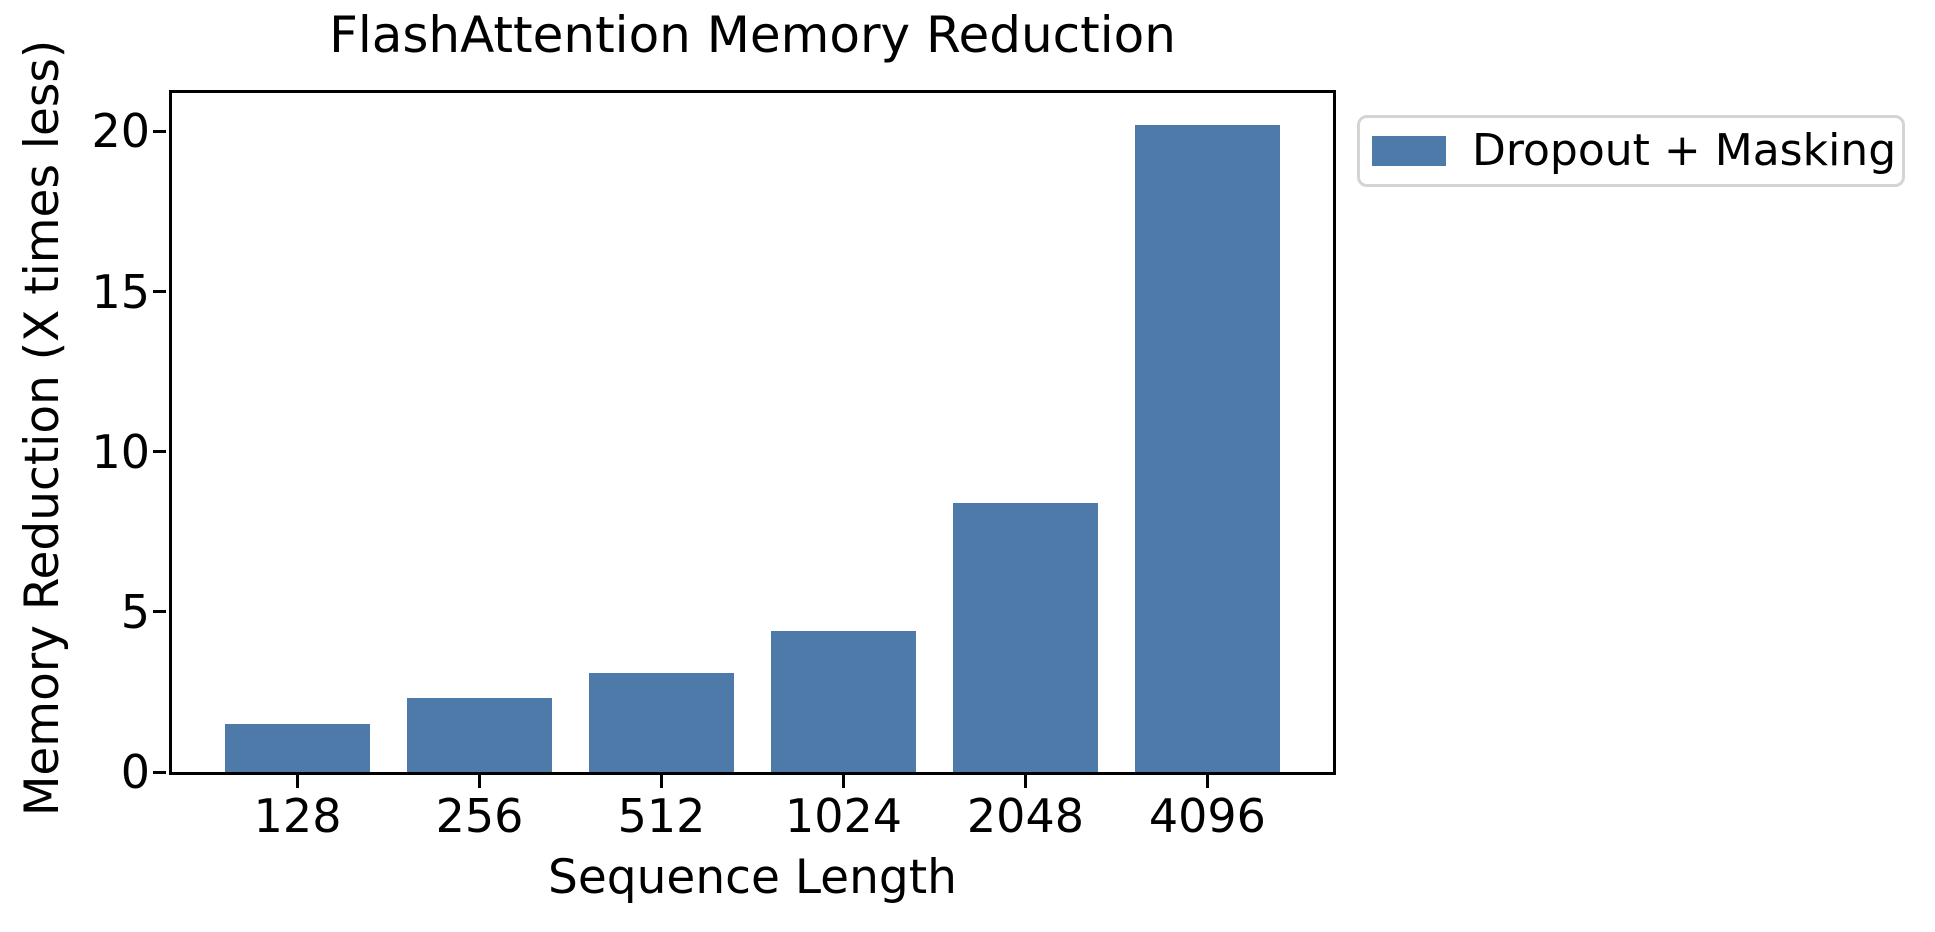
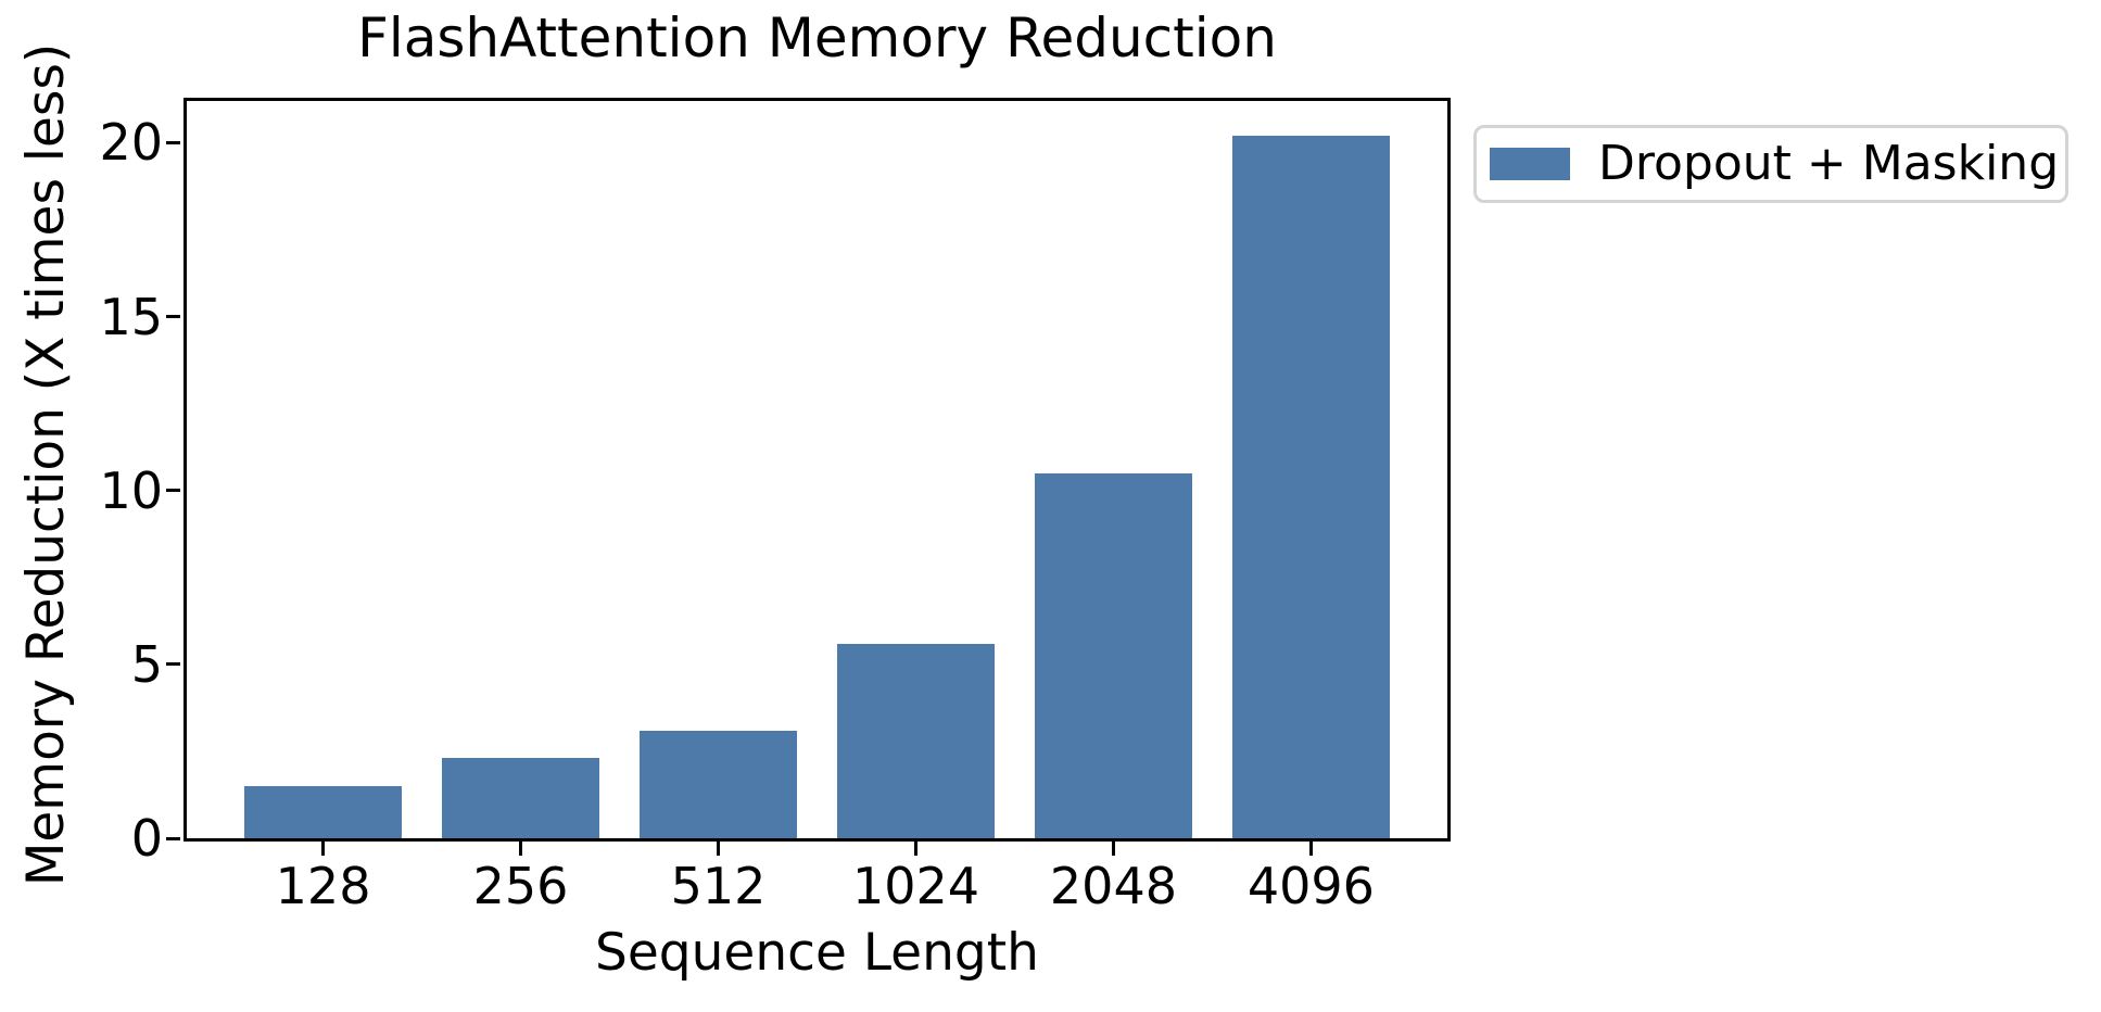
1024: 4.4 -> 5.6
2048: 8.4 -> 10.5
